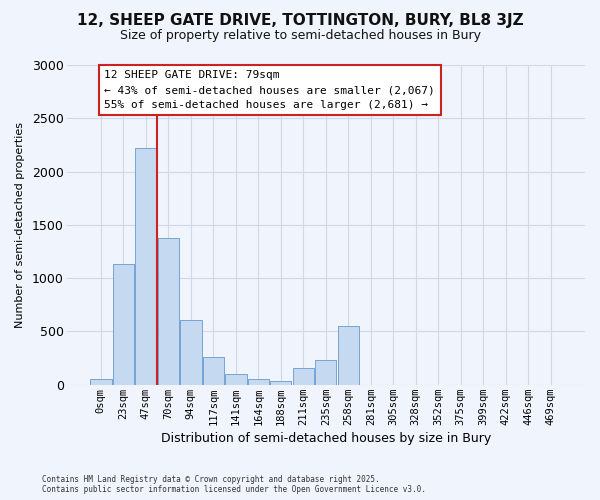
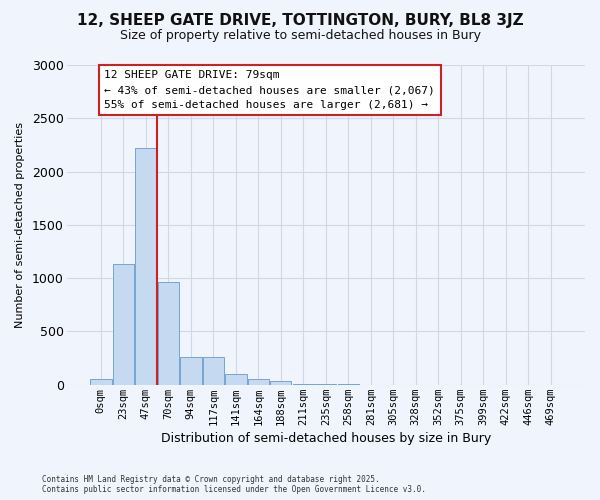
70sqm: 1380 -> 960
94sqm: 610 -> 260
211sqm: 160 -> 10
235sqm: 230 -> 0
258sqm: 550 -> 0
